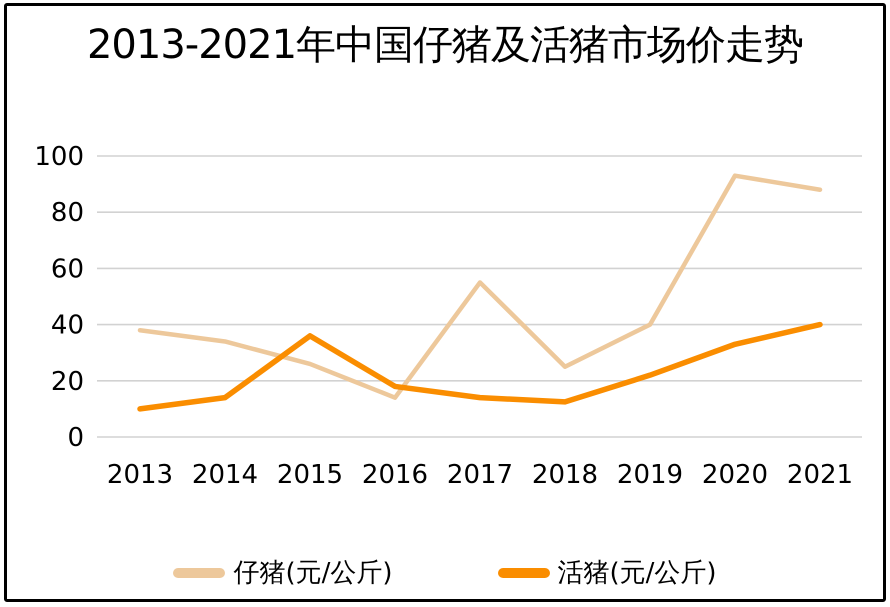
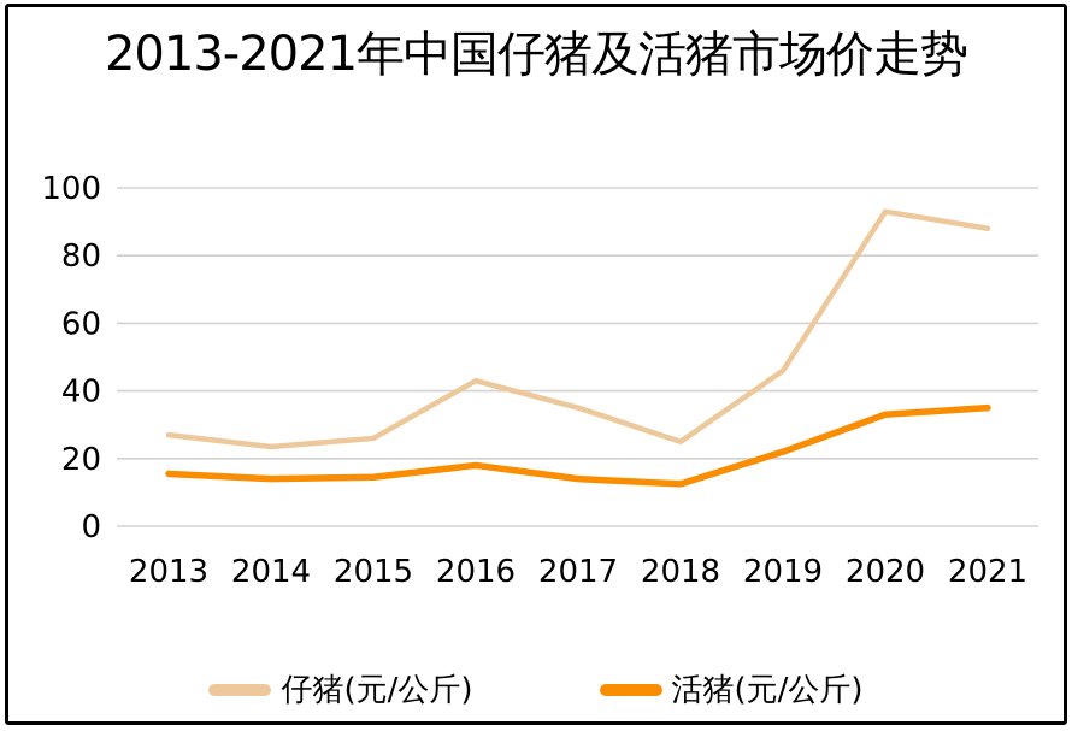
仔猪(元/公斤)/2013: 38 -> 27
活猪(元/公斤)/2013: 10 -> 16
仔猪(元/公斤)/2014: 34 -> 24
活猪(元/公斤)/2015: 36 -> 14
仔猪(元/公斤)/2016: 14 -> 43
仔猪(元/公斤)/2017: 55 -> 35
仔猪(元/公斤)/2019: 40 -> 46
活猪(元/公斤)/2021: 40 -> 35
